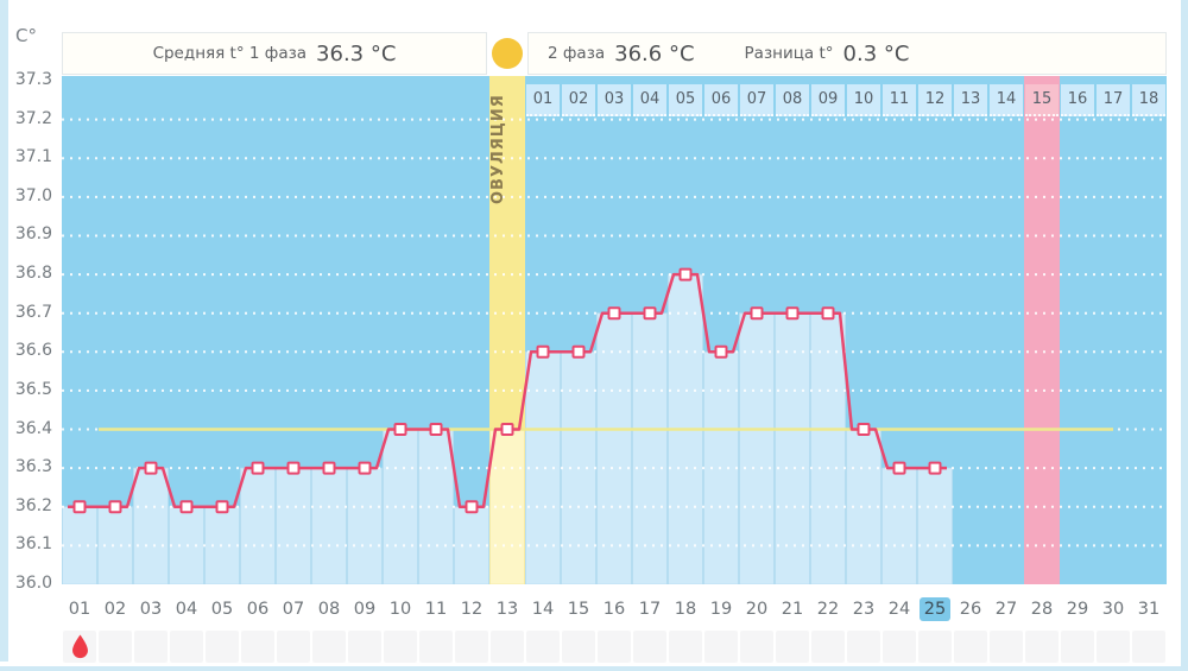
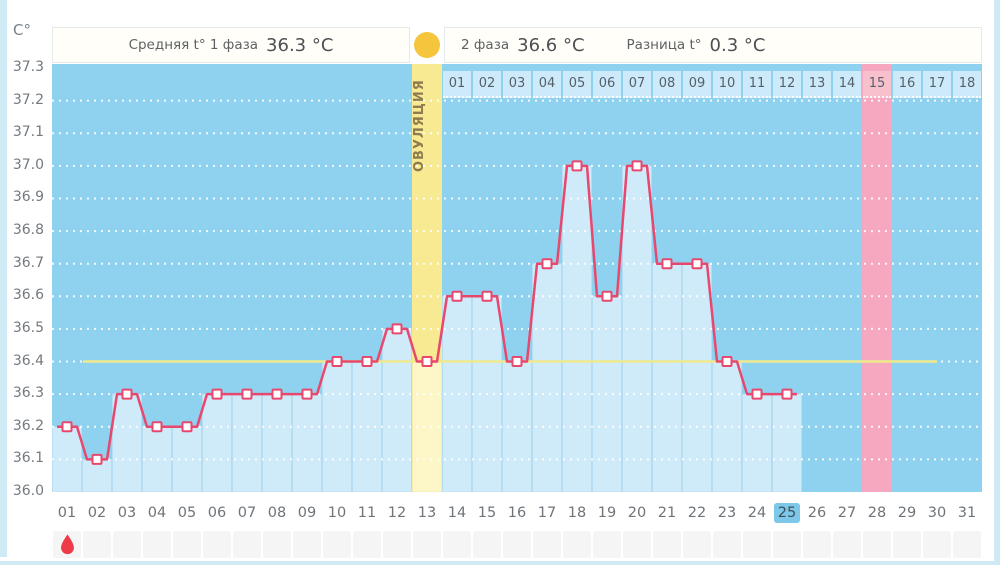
02: 36.2 -> 36.1
12: 36.2 -> 36.5
16: 36.7 -> 36.4
18: 36.8 -> 37.0
20: 36.7 -> 37.0
